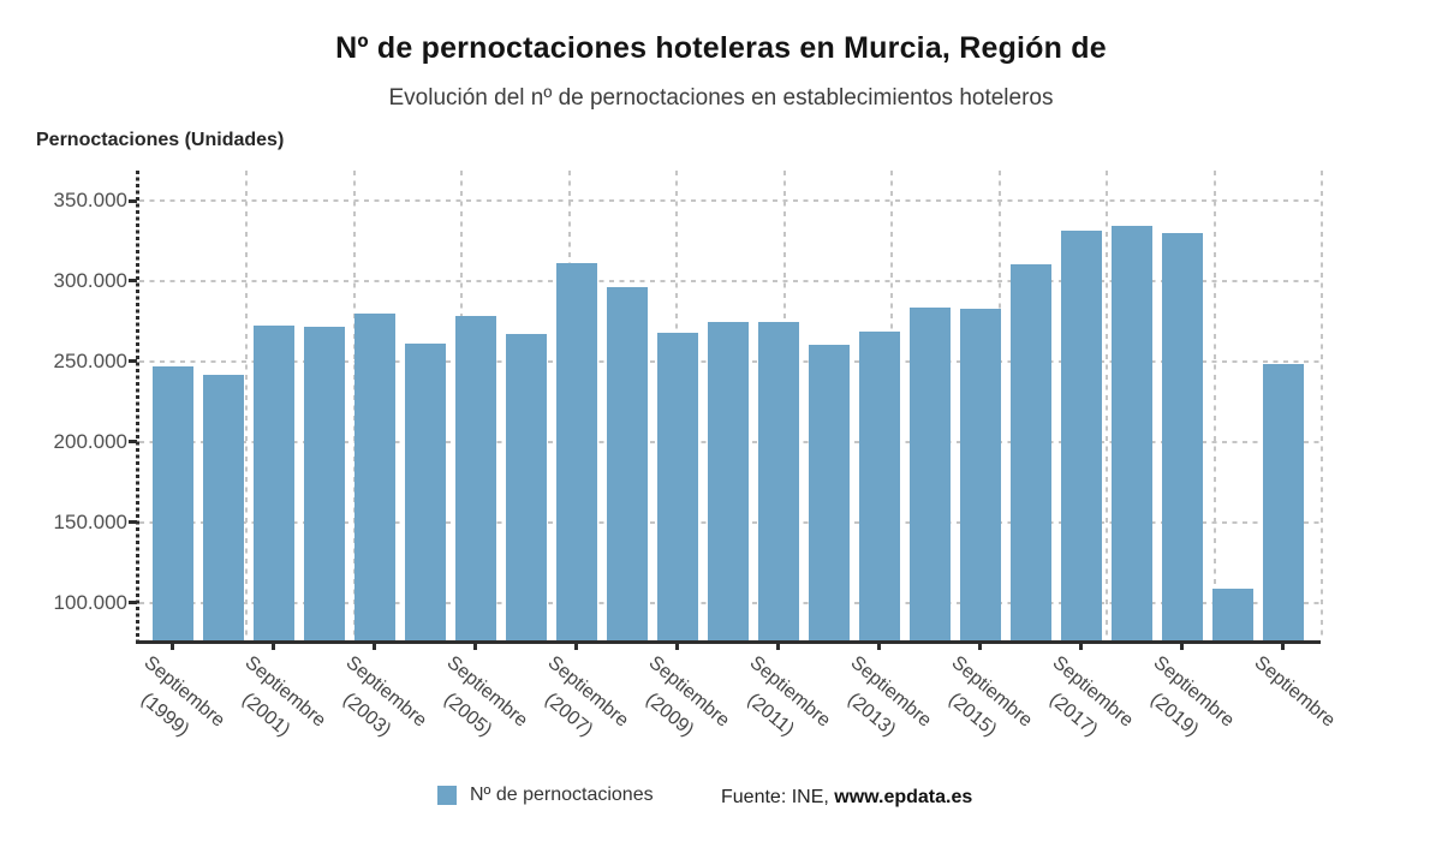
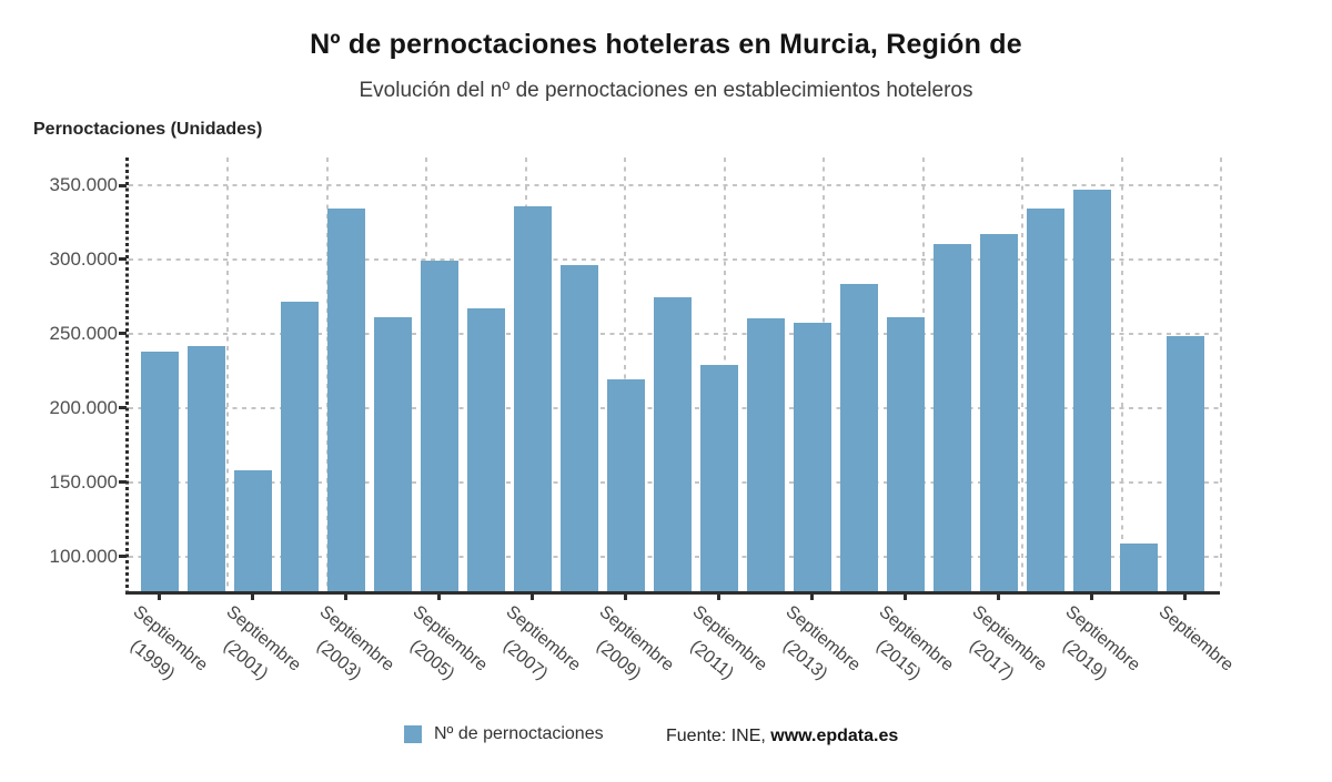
Septiembre (1999): 247000 -> 238000
Septiembre (2001): 272000 -> 158000
Septiembre (2003): 280000 -> 334000
Septiembre (2005): 278000 -> 299000
Septiembre (2007): 311000 -> 336000
Septiembre (2009): 268000 -> 219000
Septiembre (2011): 274000 -> 229000
Septiembre (2013): 268000 -> 257000
Septiembre (2015): 283000 -> 261000
Septiembre (2017): 331000 -> 317000
Septiembre (2019): 330000 -> 347000
